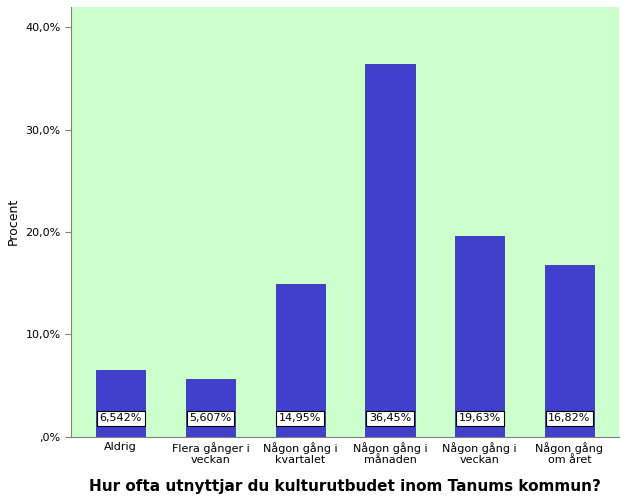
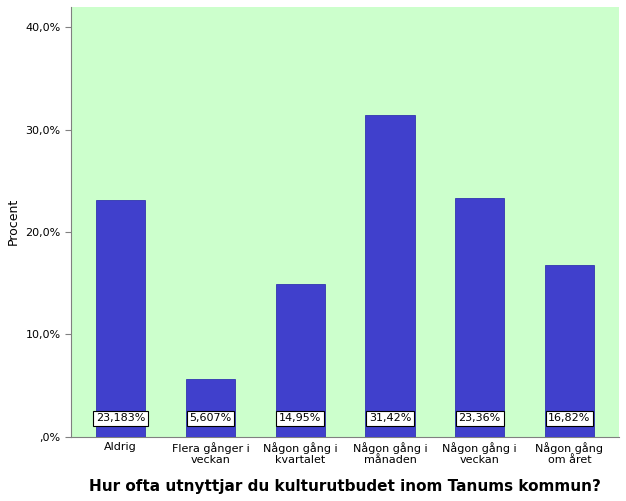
Aldrig: 6,542% -> 23,183%
Någon gång i månaden: 36,45% -> 31,42%
Någon gång i veckan: 19,63% -> 23,36%
